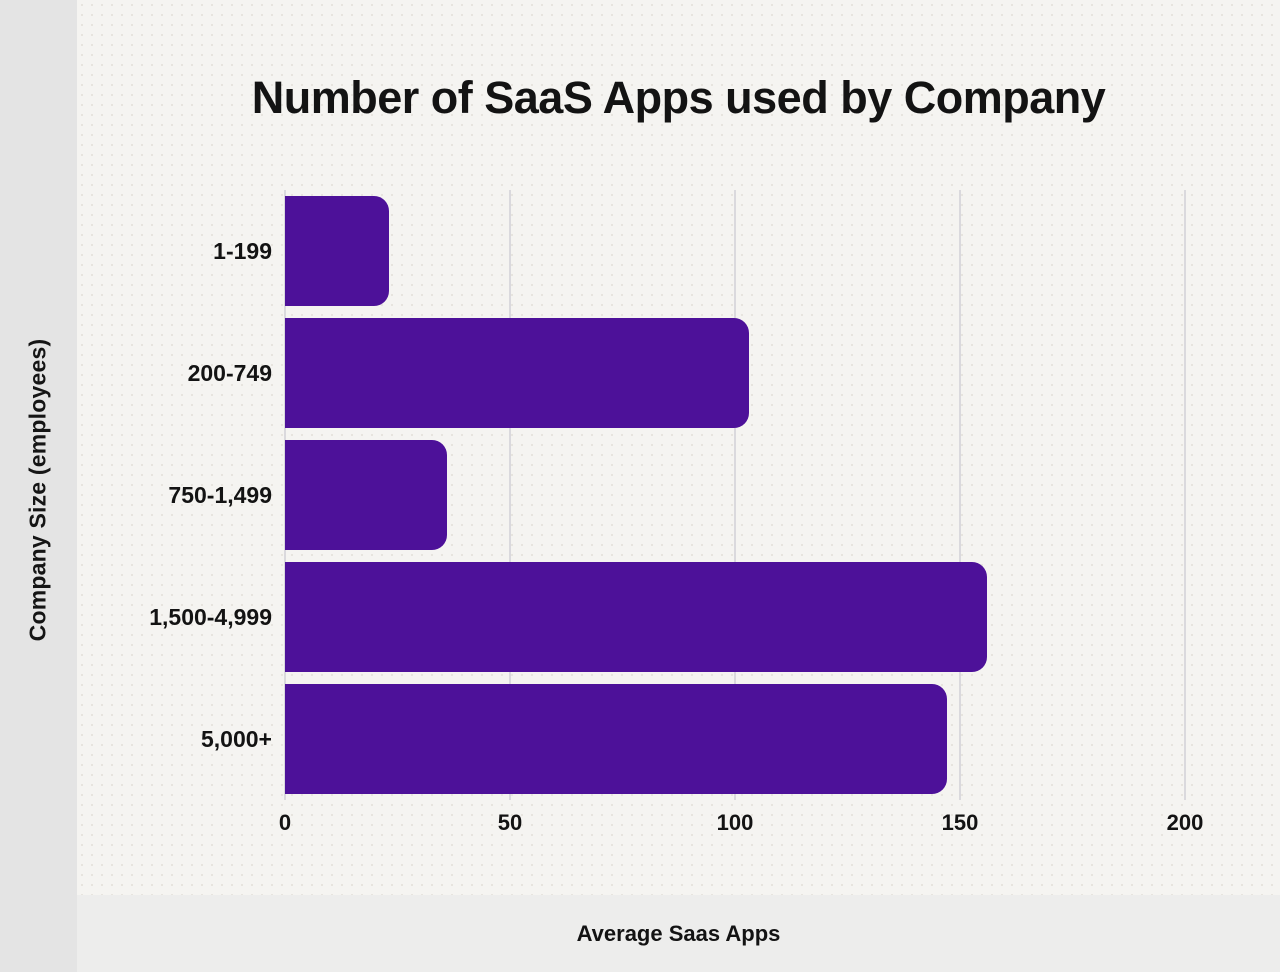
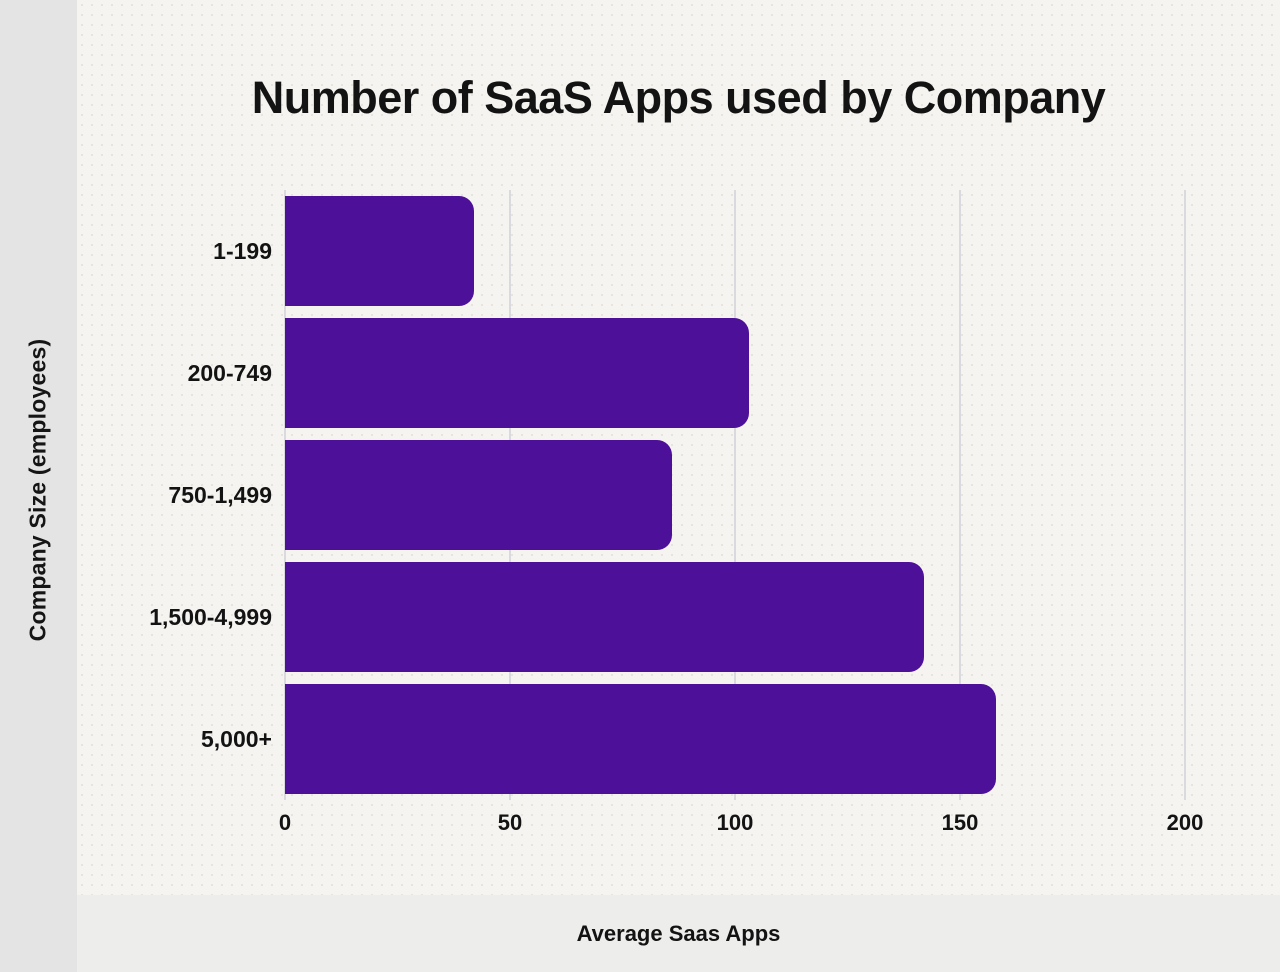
1-199: 23 -> 42
750-1,499: 36 -> 86
1,500-4,999: 156 -> 142
5,000+: 147 -> 158
